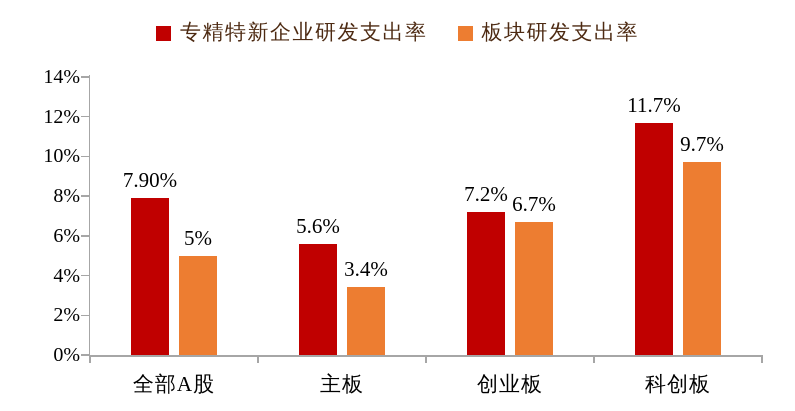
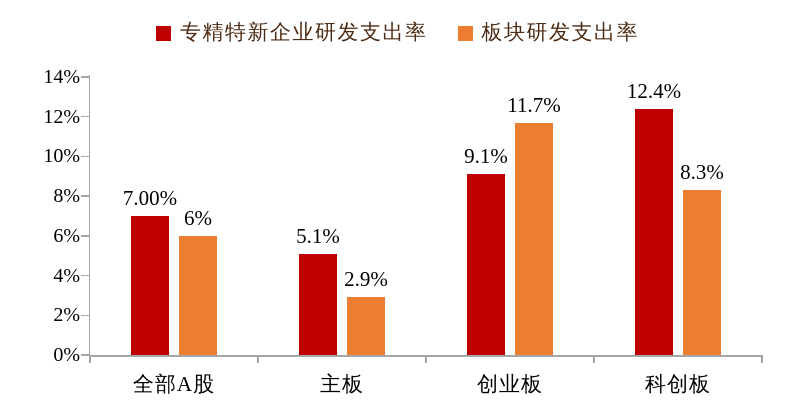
专精特新企业研发支出率/全部A股: 7.90% -> 7.00%
板块研发支出率/全部A股: 5% -> 6%
专精特新企业研发支出率/主板: 5.6% -> 5.1%
板块研发支出率/主板: 3.4% -> 2.9%
专精特新企业研发支出率/创业板: 7.2% -> 9.1%
板块研发支出率/创业板: 6.7% -> 11.7%
专精特新企业研发支出率/科创板: 11.7% -> 12.4%
板块研发支出率/科创板: 9.7% -> 8.3%
